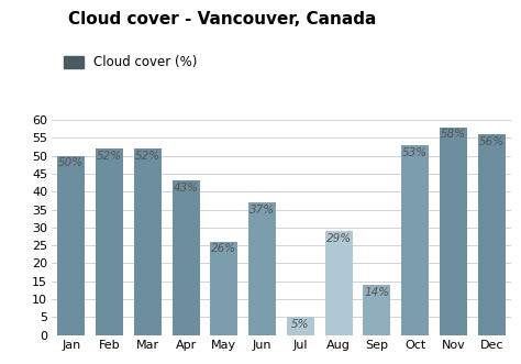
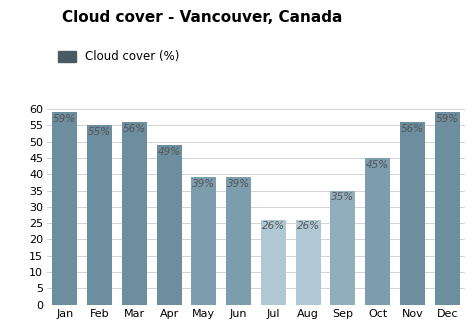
Jan: 50% -> 59%
Feb: 52% -> 55%
Mar: 52% -> 56%
Apr: 43% -> 49%
May: 26% -> 39%
Jun: 37% -> 39%
Jul: 5% -> 26%
Aug: 29% -> 26%
Sep: 14% -> 35%
Oct: 53% -> 45%
Nov: 58% -> 56%
Dec: 56% -> 59%
